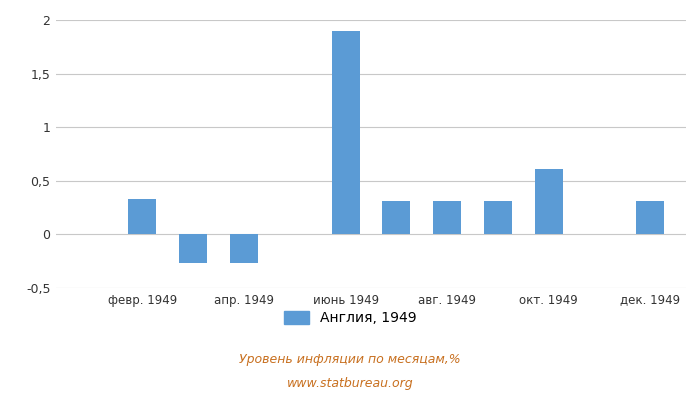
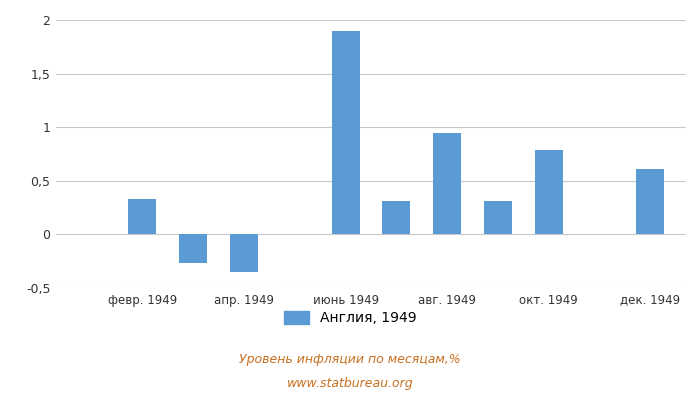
апр. 1949: -0,27 -> -0,35
авг. 1949: 0,31 -> 0,95
окт. 1949: 0,61 -> 0,79
дек. 1949: 0,31 -> 0,61
